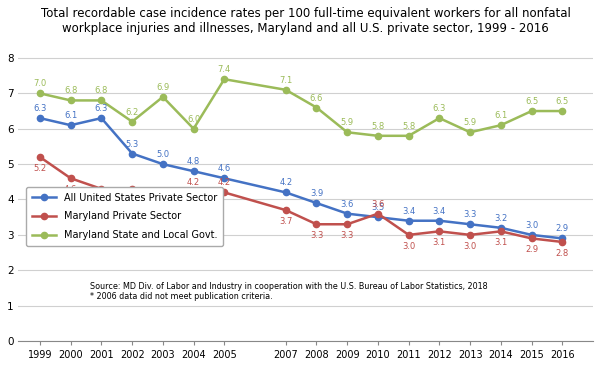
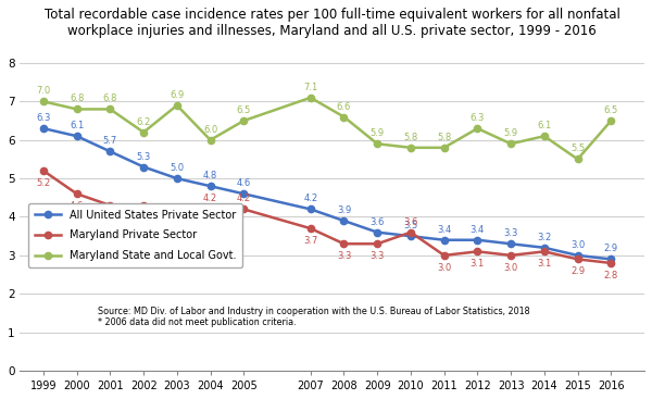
All United States Private Sector/2001: 6.3 -> 5.7
Maryland State and Local Govt./2005: 7.4 -> 6.5
Maryland State and Local Govt./2015: 6.5 -> 5.5
